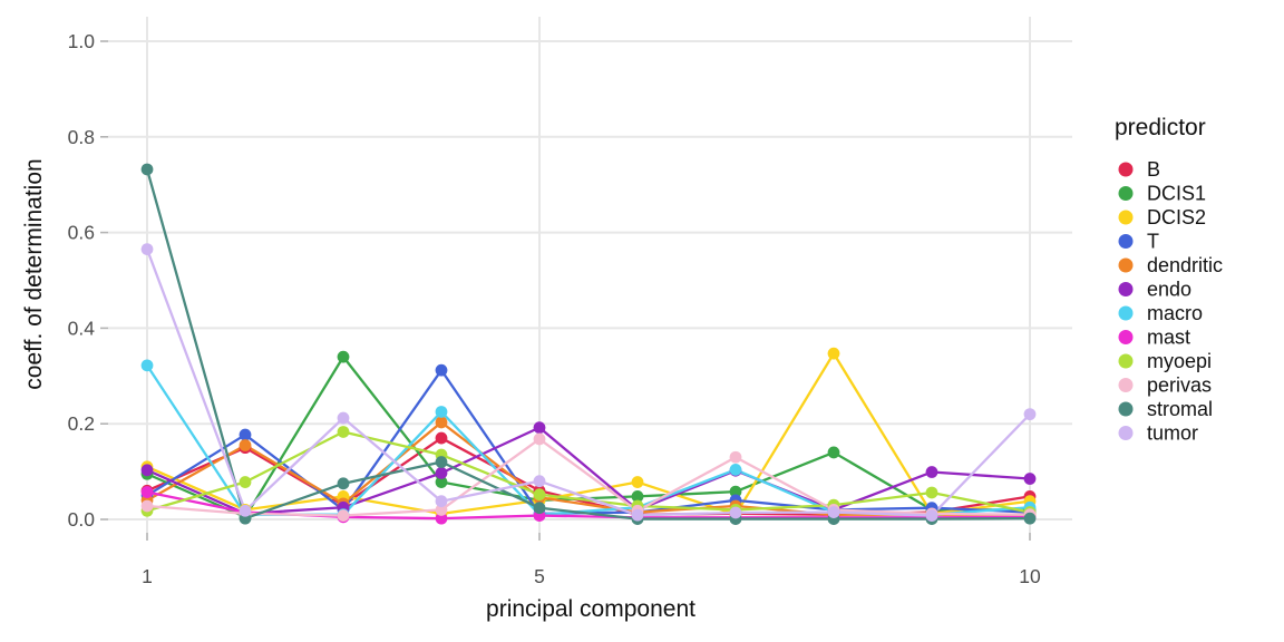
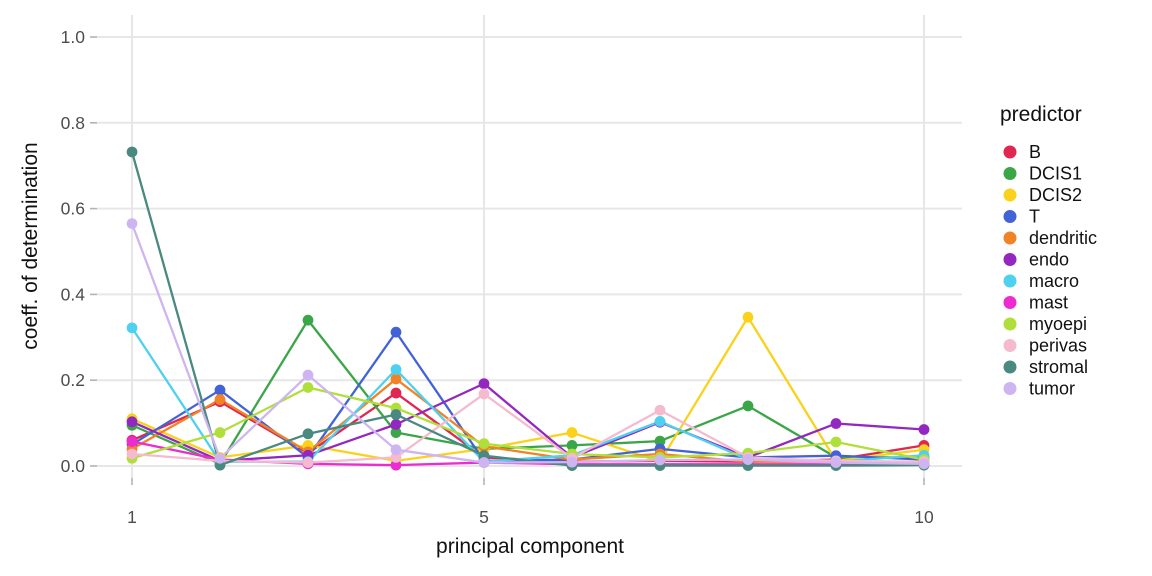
B/5: 0.06 -> 0.02
tumor/5: 0.08 -> 0.01
tumor/10: 0.22 -> 0.01
